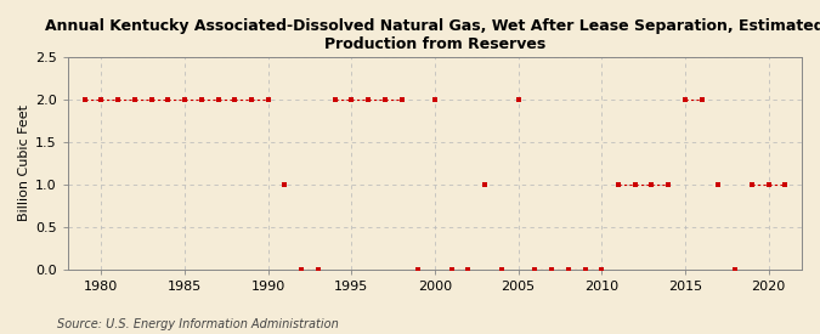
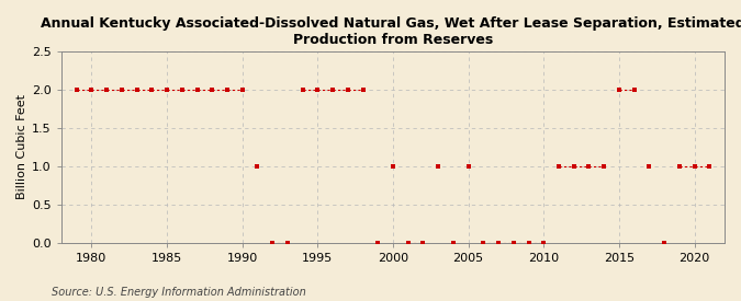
2000: 2 -> 1
2005: 2 -> 1
